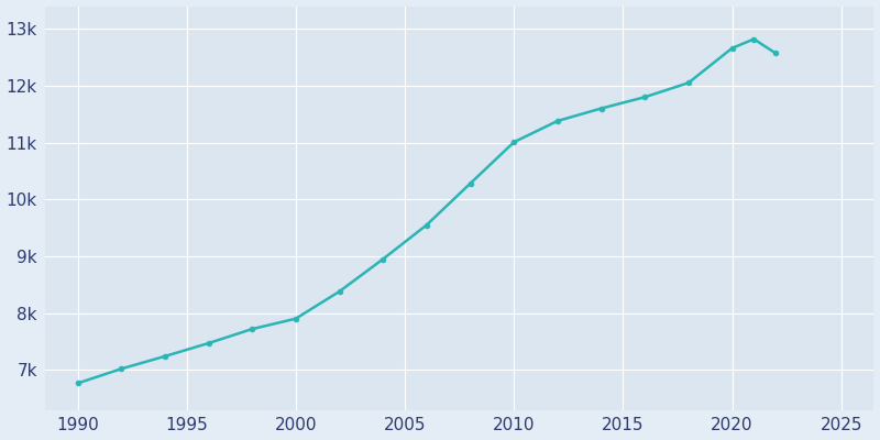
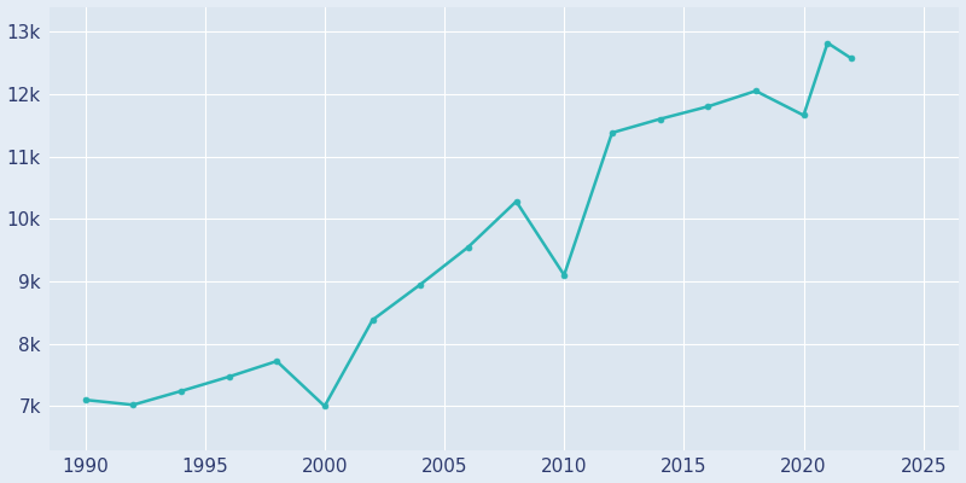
1990: 6.76k -> 7.10k
2000: 7.90k -> 7.00k
2010: 11.01k -> 9.10k
2020: 12.66k -> 11.66k
